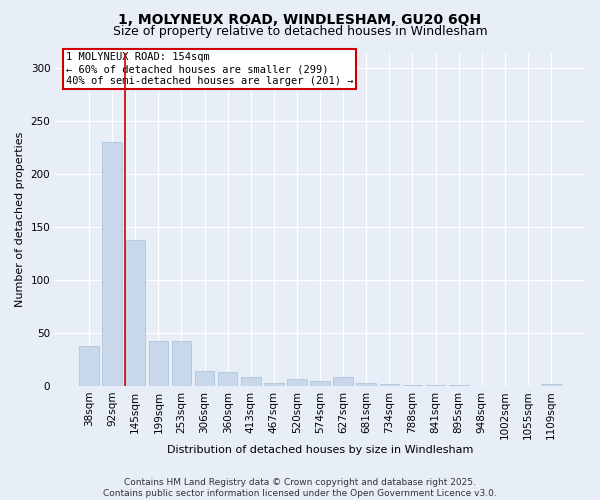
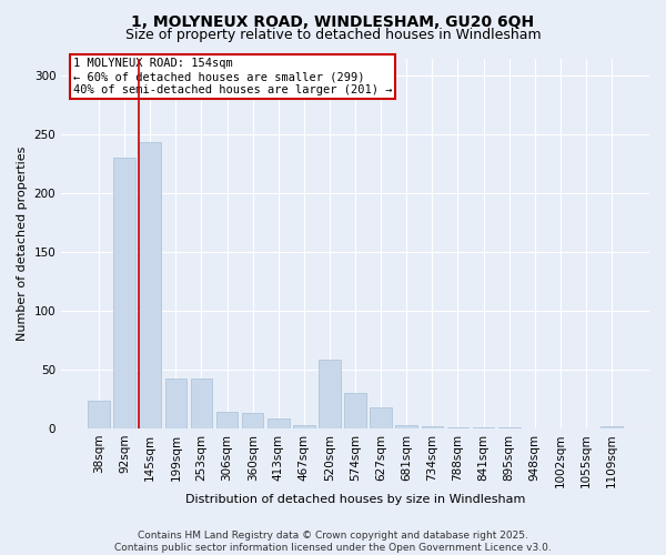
38sqm: 38 -> 24
145sqm: 138 -> 244
520sqm: 7 -> 59
574sqm: 5 -> 30
627sqm: 8 -> 18
